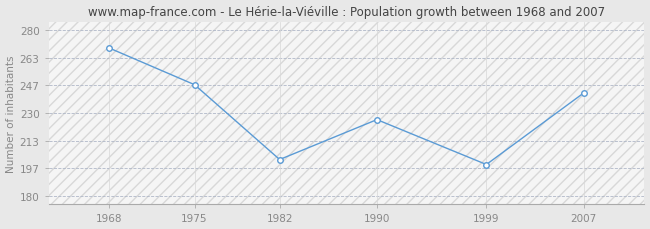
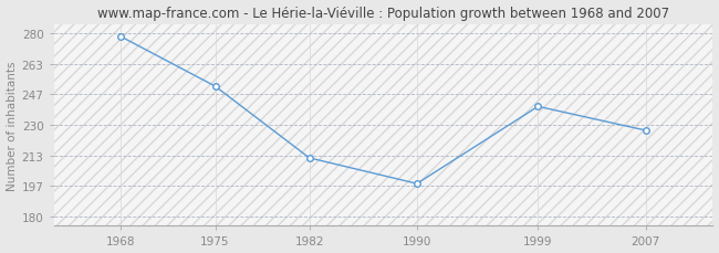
1968: 269 -> 278
1975: 247 -> 251
1982: 202 -> 212
1990: 226 -> 198
1999: 199 -> 240
2007: 242 -> 227
